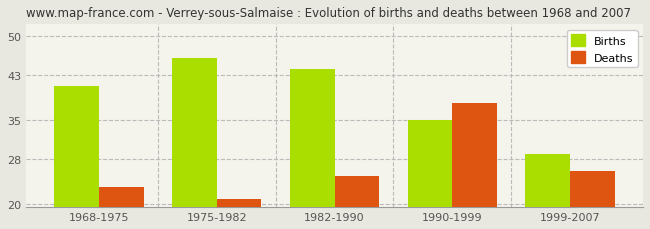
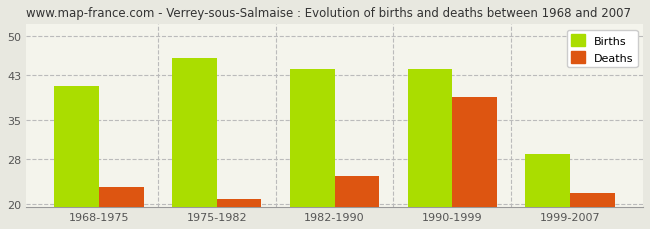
Births/1990-1999: 35 -> 44
Deaths/1990-1999: 38 -> 39
Deaths/1999-2007: 26 -> 22
